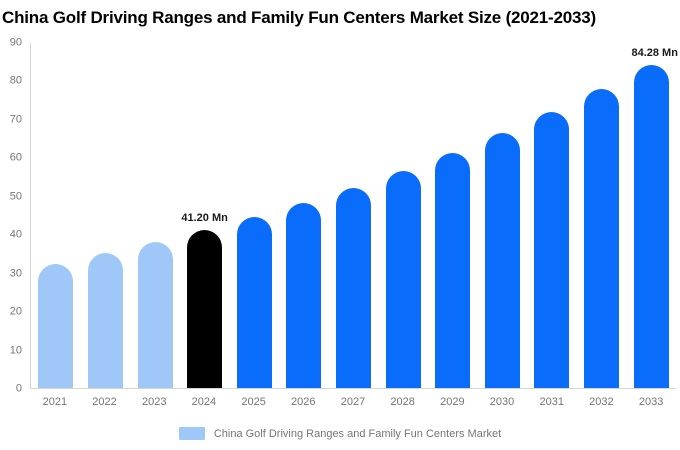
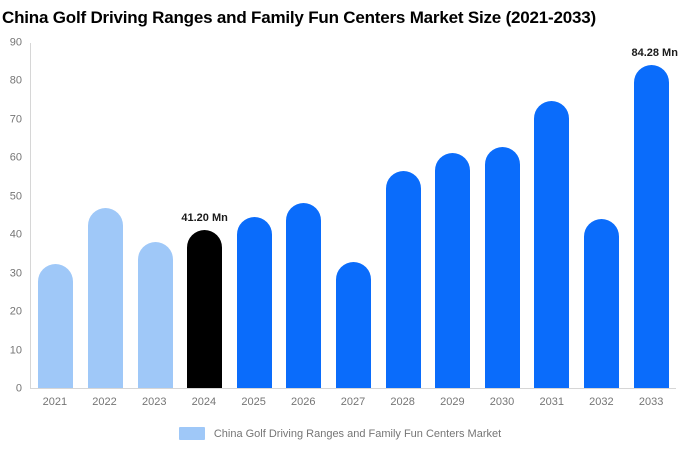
2022: 35 -> 47
2027: 52 -> 33
2030: 66 -> 63
2031: 72 -> 75
2032: 78 -> 44
